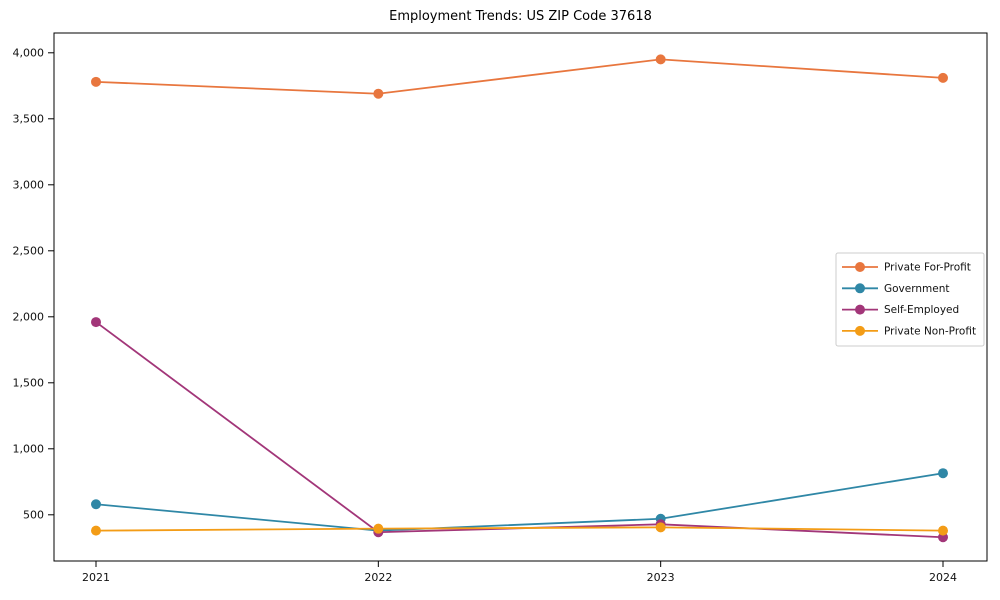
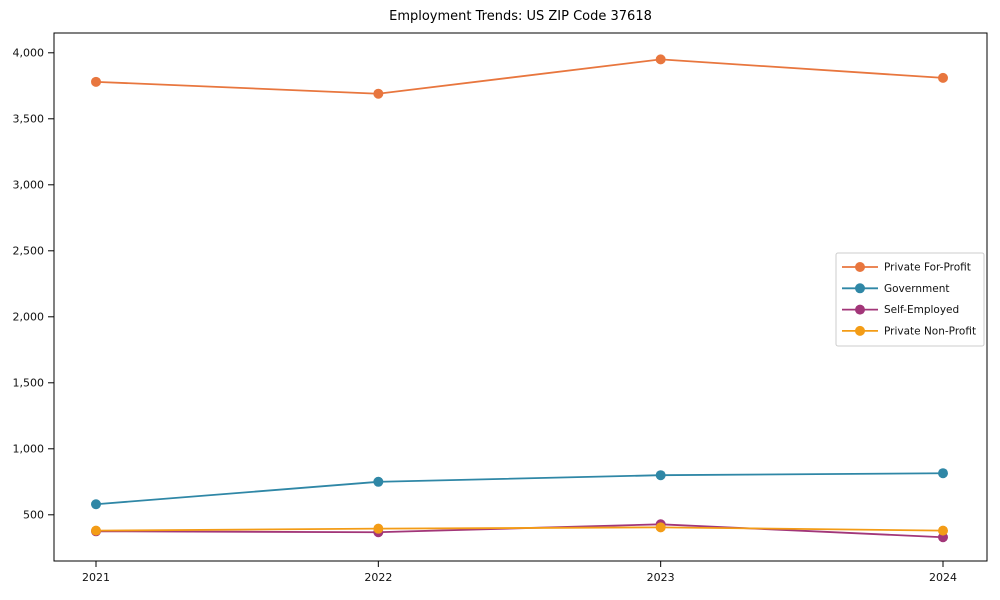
Self-Employed/2021: 1960 -> 380
Government/2022: 380 -> 750
Government/2023: 470 -> 800
